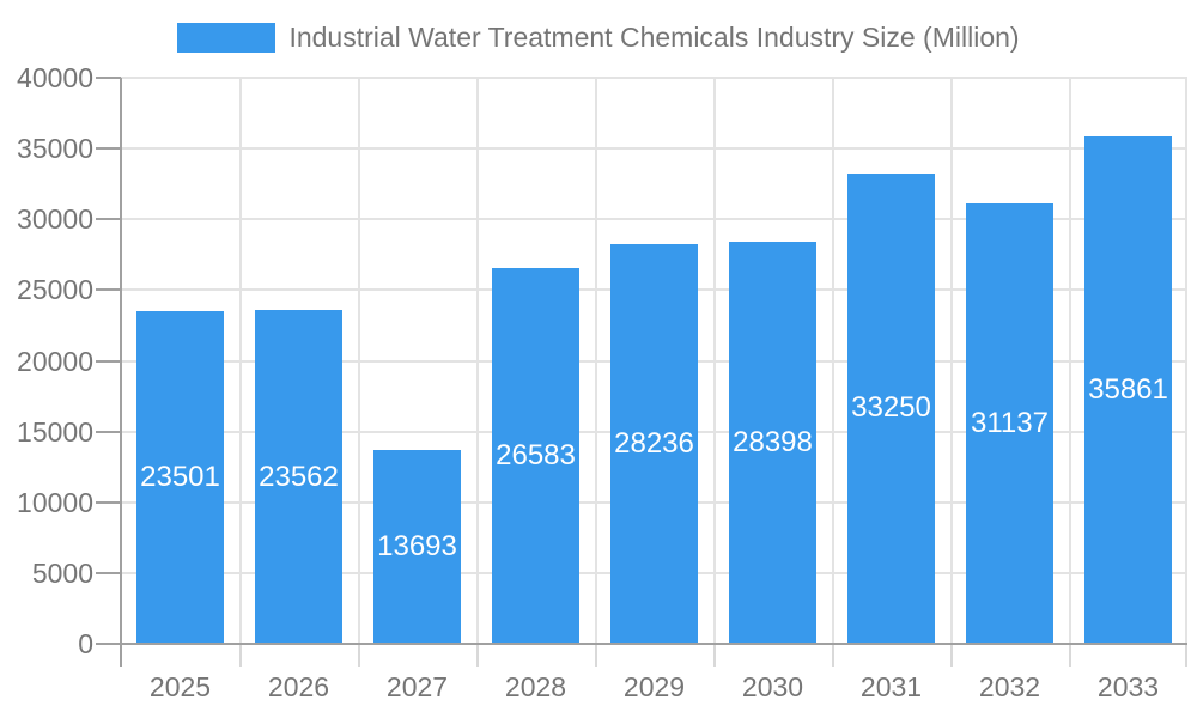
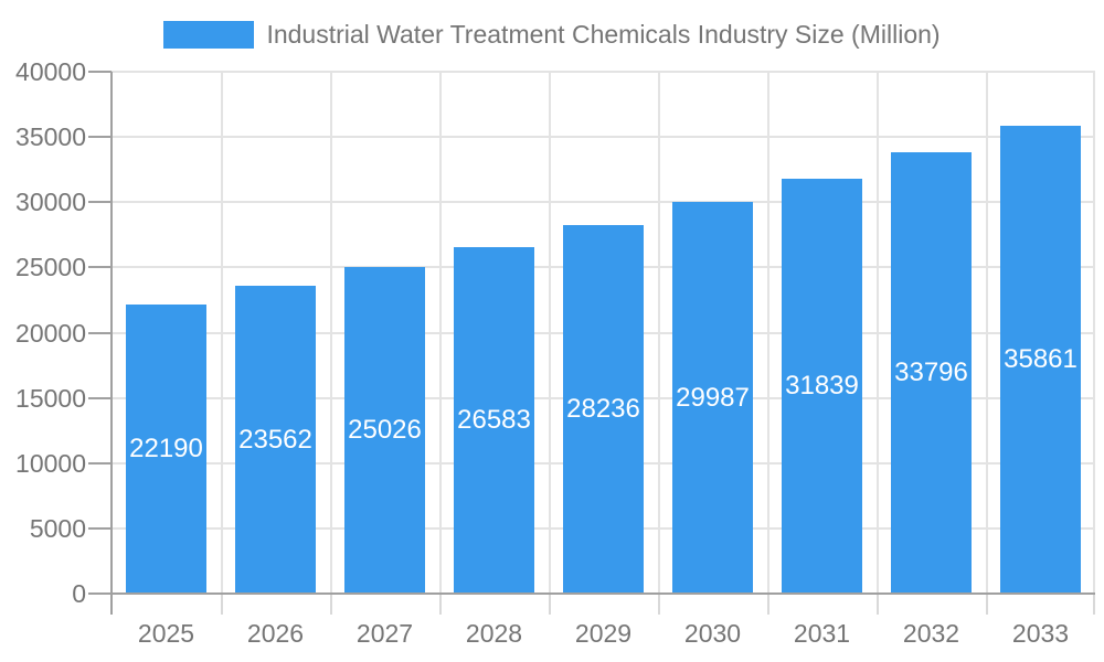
2025: 23501 -> 22190
2027: 13693 -> 25026
2030: 28398 -> 29987
2031: 33250 -> 31839
2032: 31137 -> 33796
